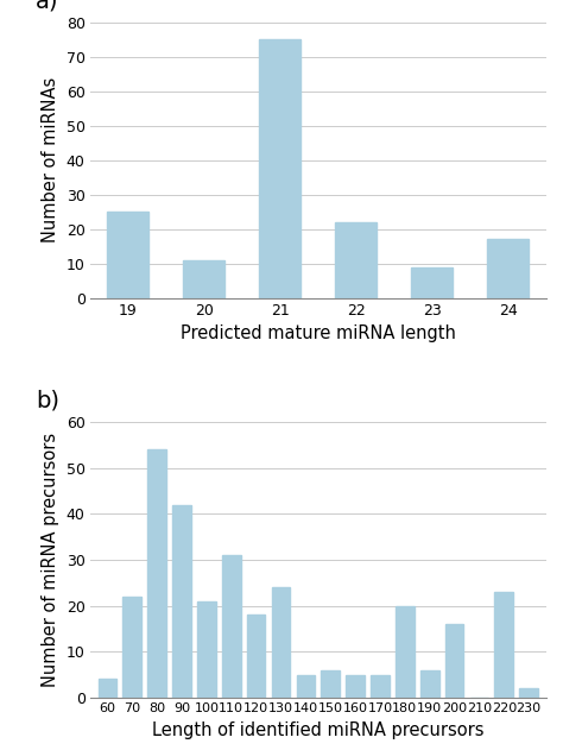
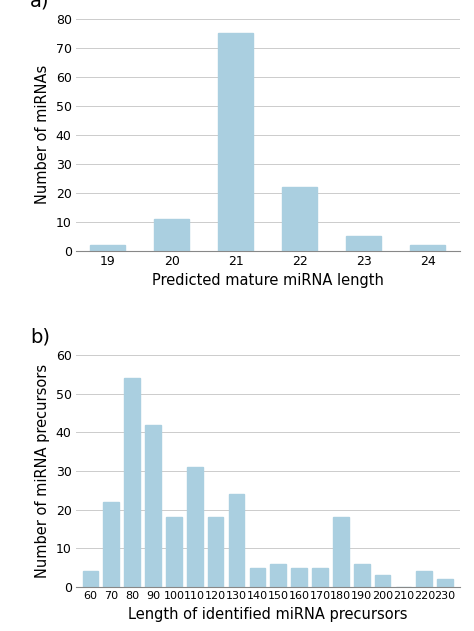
19: 25 -> 2
23: 9 -> 5
24: 17 -> 2
100: 21 -> 18
180: 20 -> 18
200: 16 -> 3
220: 23 -> 4
